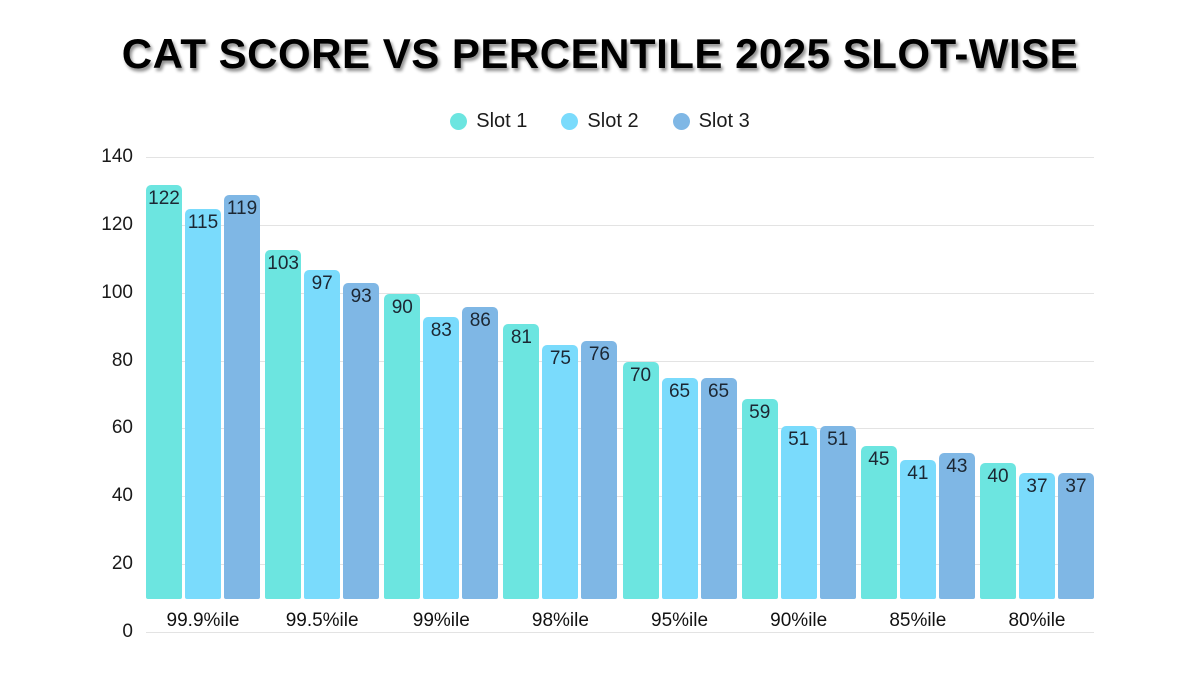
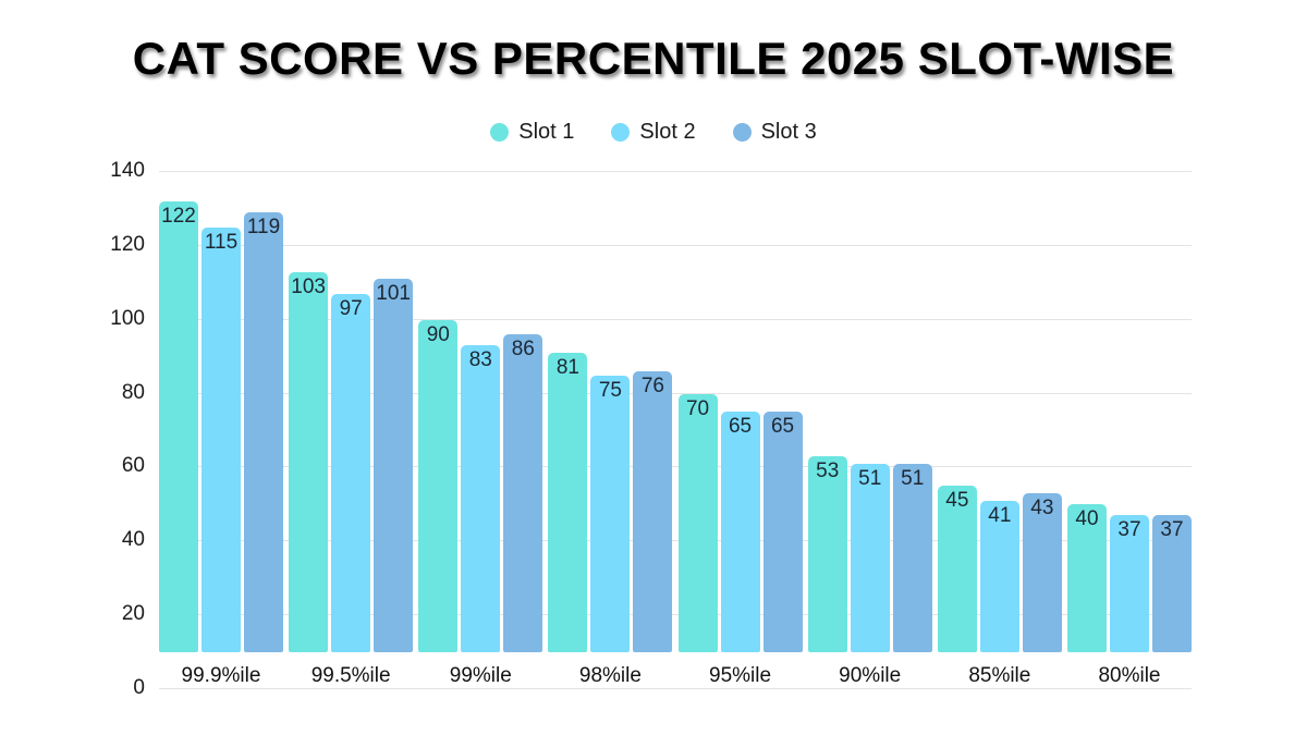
Slot 3/99.5%ile: 93 -> 101
Slot 1/90%ile: 59 -> 53
